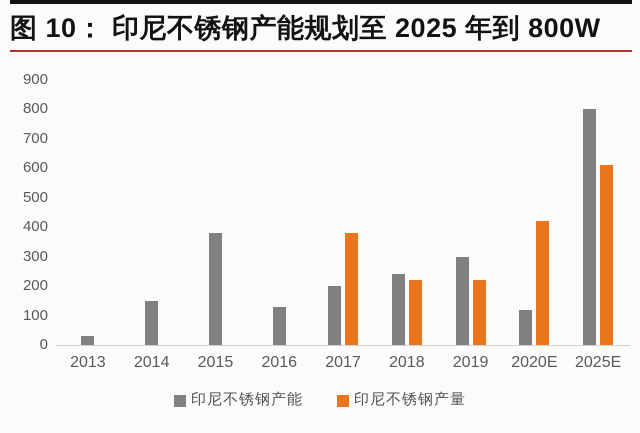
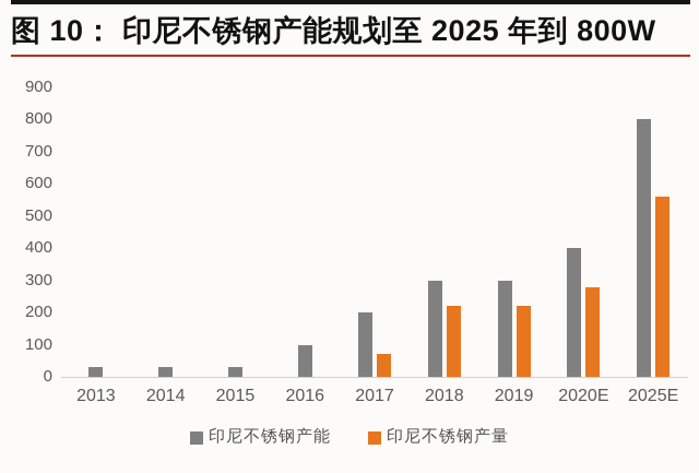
印尼不锈钢产能/2014: 150 -> 30
印尼不锈钢产能/2015: 380 -> 30
印尼不锈钢产能/2016: 130 -> 100
印尼不锈钢产量/2017: 380 -> 70
印尼不锈钢产能/2018: 240 -> 300
印尼不锈钢产能/2020E: 120 -> 400
印尼不锈钢产量/2020E: 420 -> 280
印尼不锈钢产量/2025E: 610 -> 560
